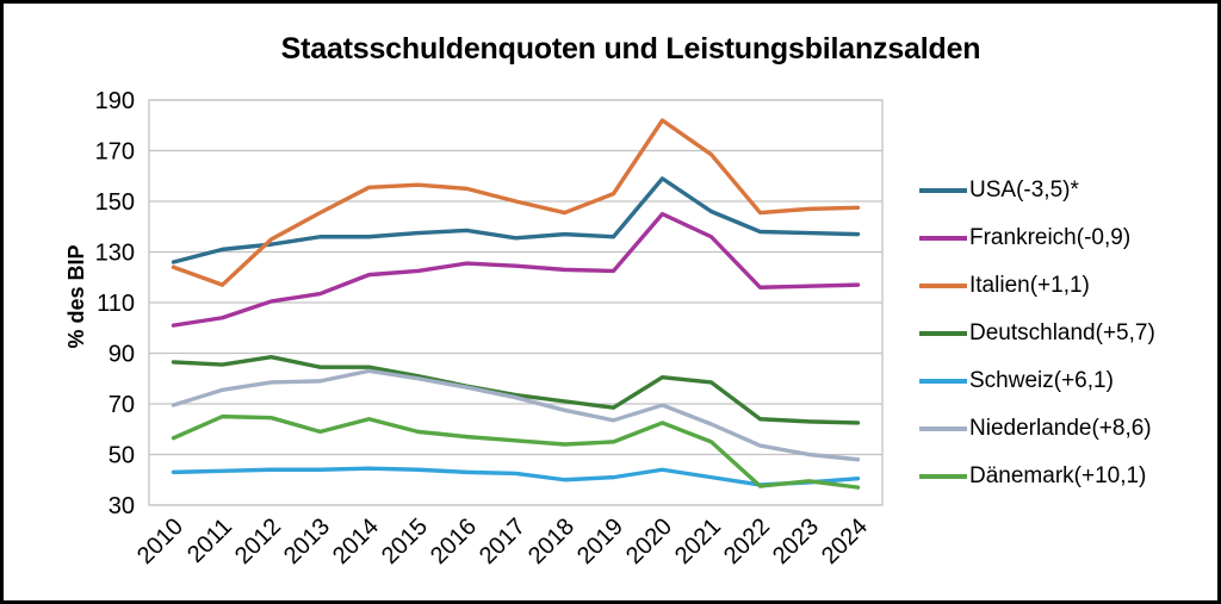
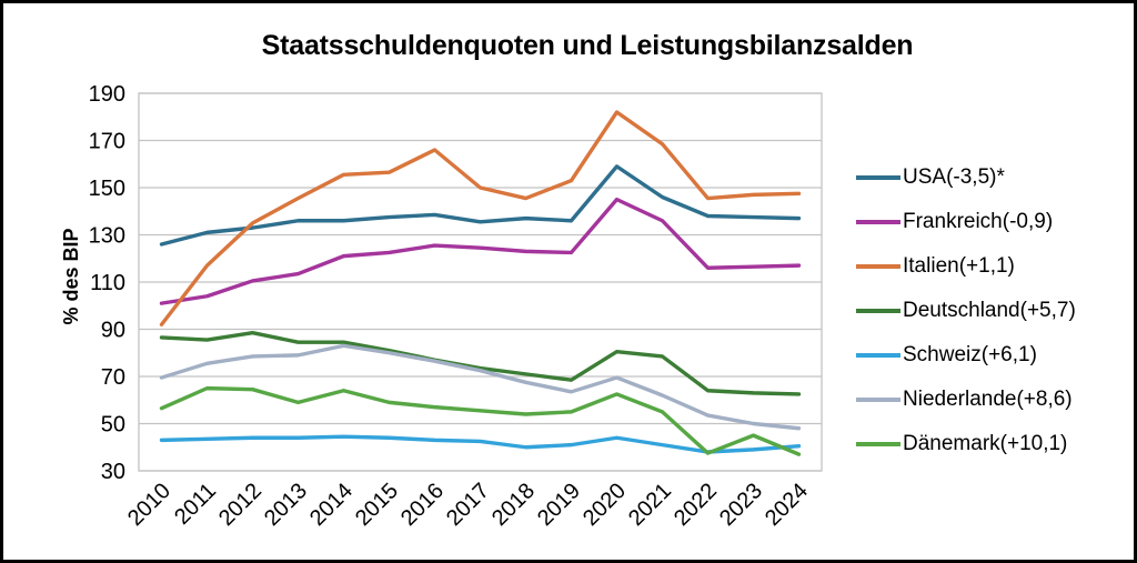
Italien(+1,1)/2010: 124 -> 92
Italien(+1,1)/2016: 155 -> 166
Dänemark(+10,1)/2023: 40 -> 45
